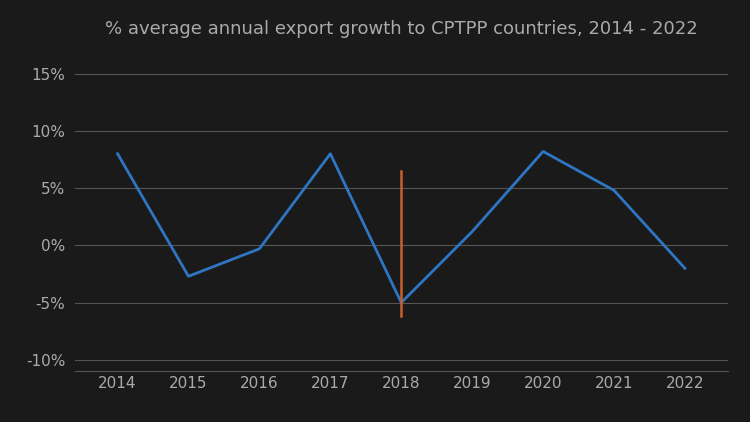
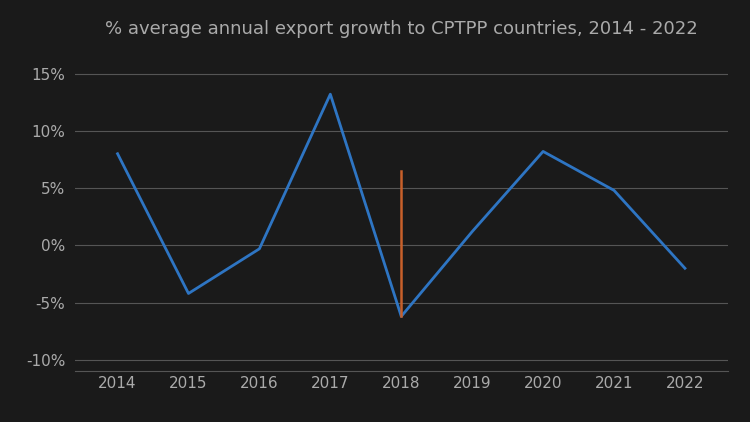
2015: -2.7% -> -4.2%
2017: 8.0% -> 13.2%
2018: -5.0% -> -6.2%
